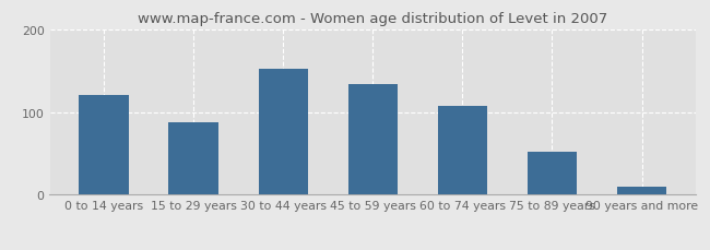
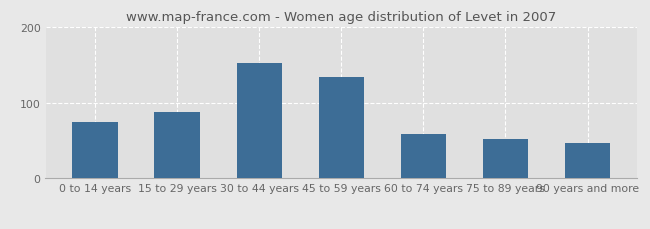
0 to 14 years: 120 -> 74
60 to 74 years: 107 -> 58
90 years and more: 10 -> 46
